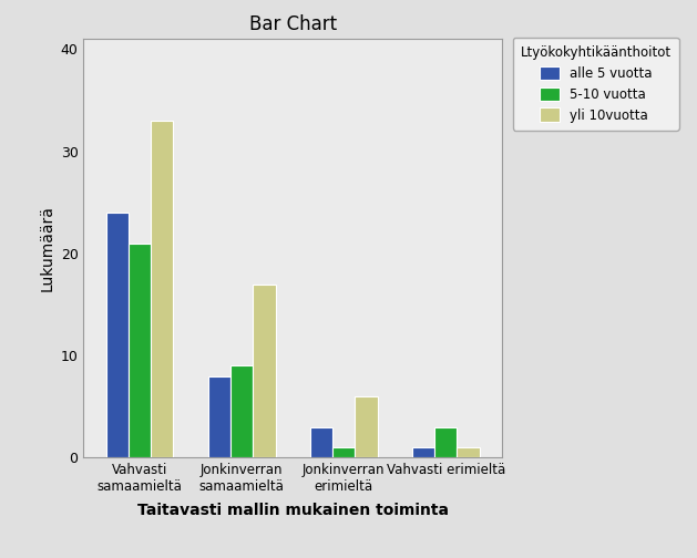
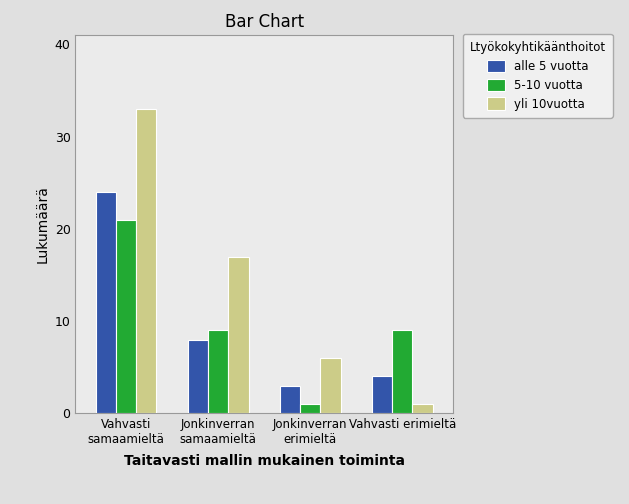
alle 5 vuotta/Vahvasti erimieltä: 1 -> 4
5-10 vuotta/Vahvasti erimieltä: 3 -> 9
